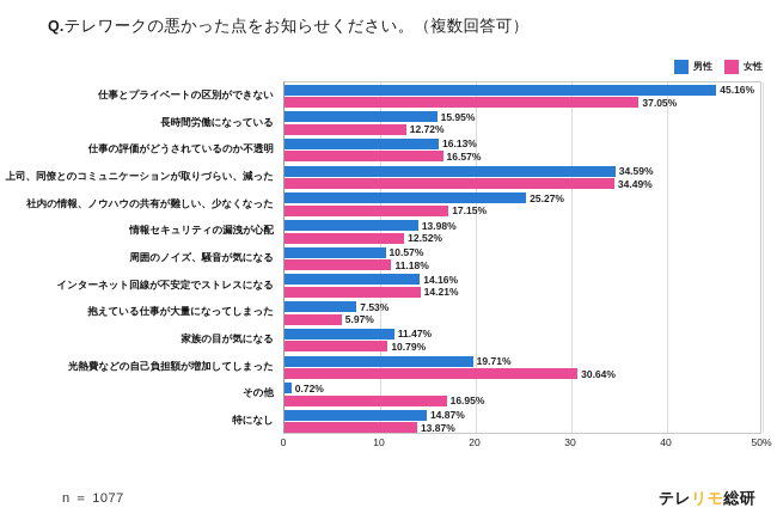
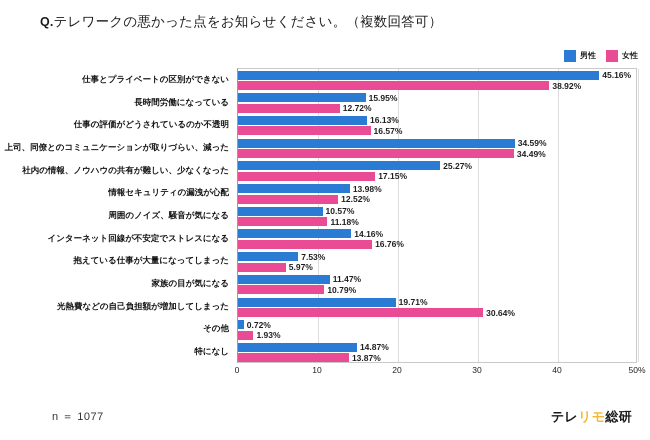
女性/仕事とプライベートの区別ができない: 37.05% -> 38.92%
女性/インターネット回線が不安定でストレスになる: 14.21% -> 16.76%
女性/その他: 16.95% -> 1.93%
